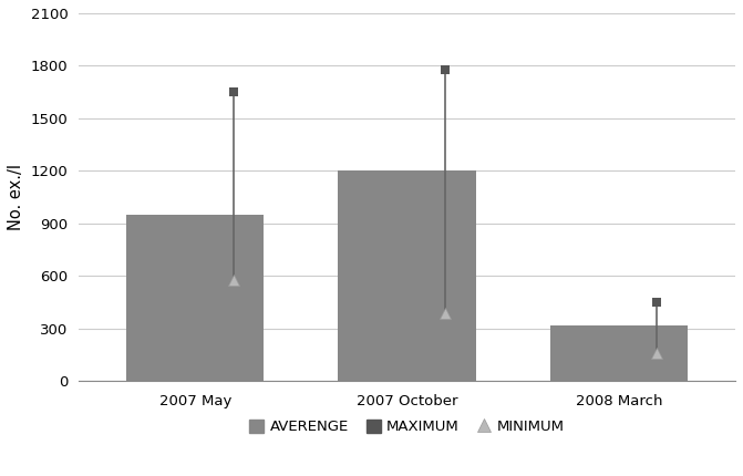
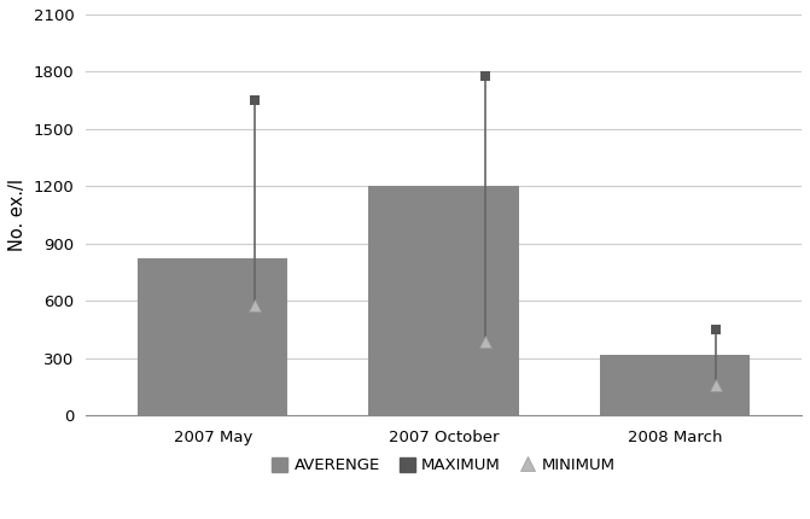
2007 May: 950 -> 820
